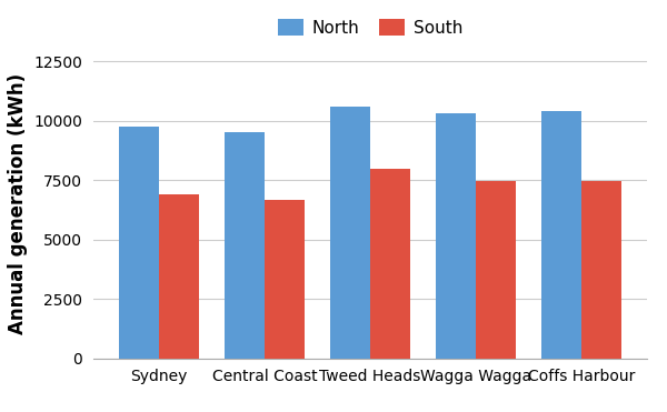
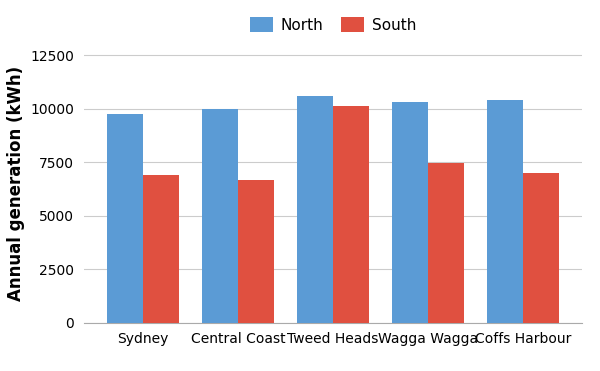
North/Central Coast: 9500 -> 10000
South/Tweed Heads: 8000 -> 10150
South/Coffs Harbour: 7450 -> 7000
